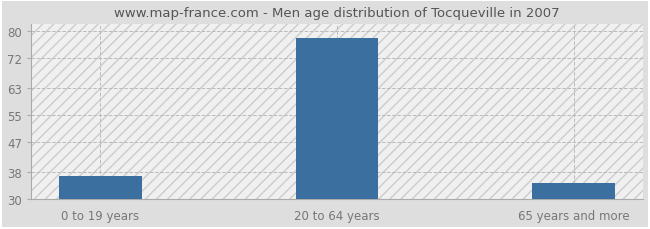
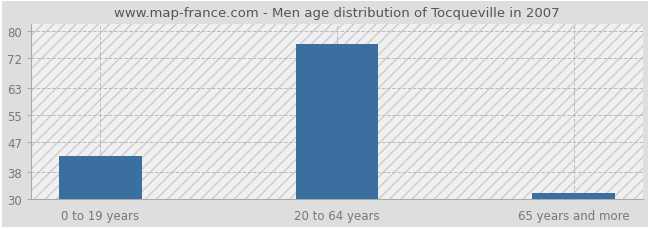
0 to 19 years: 37 -> 43
20 to 64 years: 78 -> 76
65 years and more: 35 -> 32
